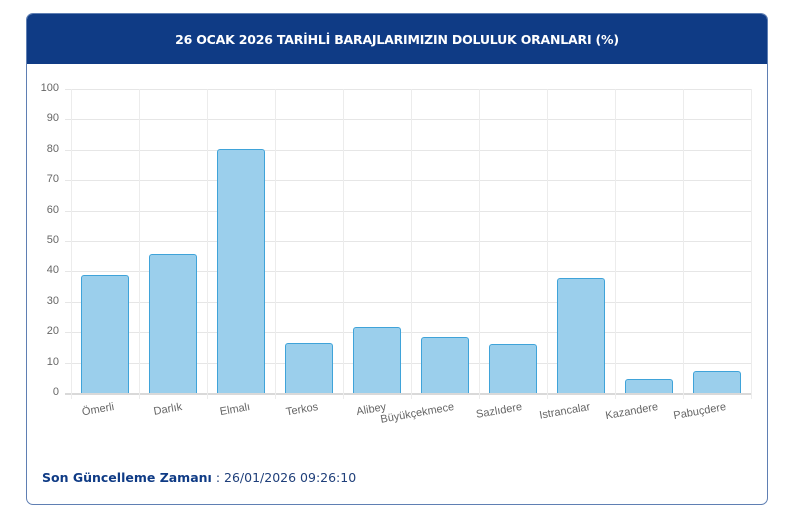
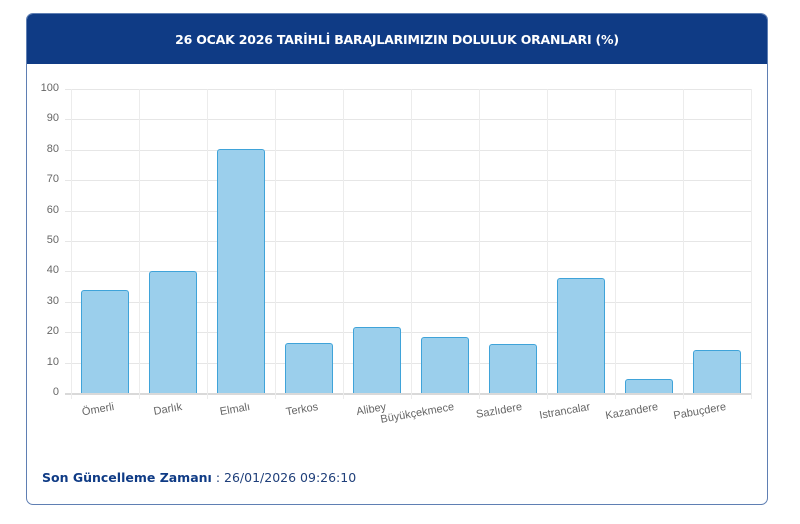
Ömerli: 39 -> 34
Darlık: 46 -> 40
Pabuçdere: 7 -> 14
